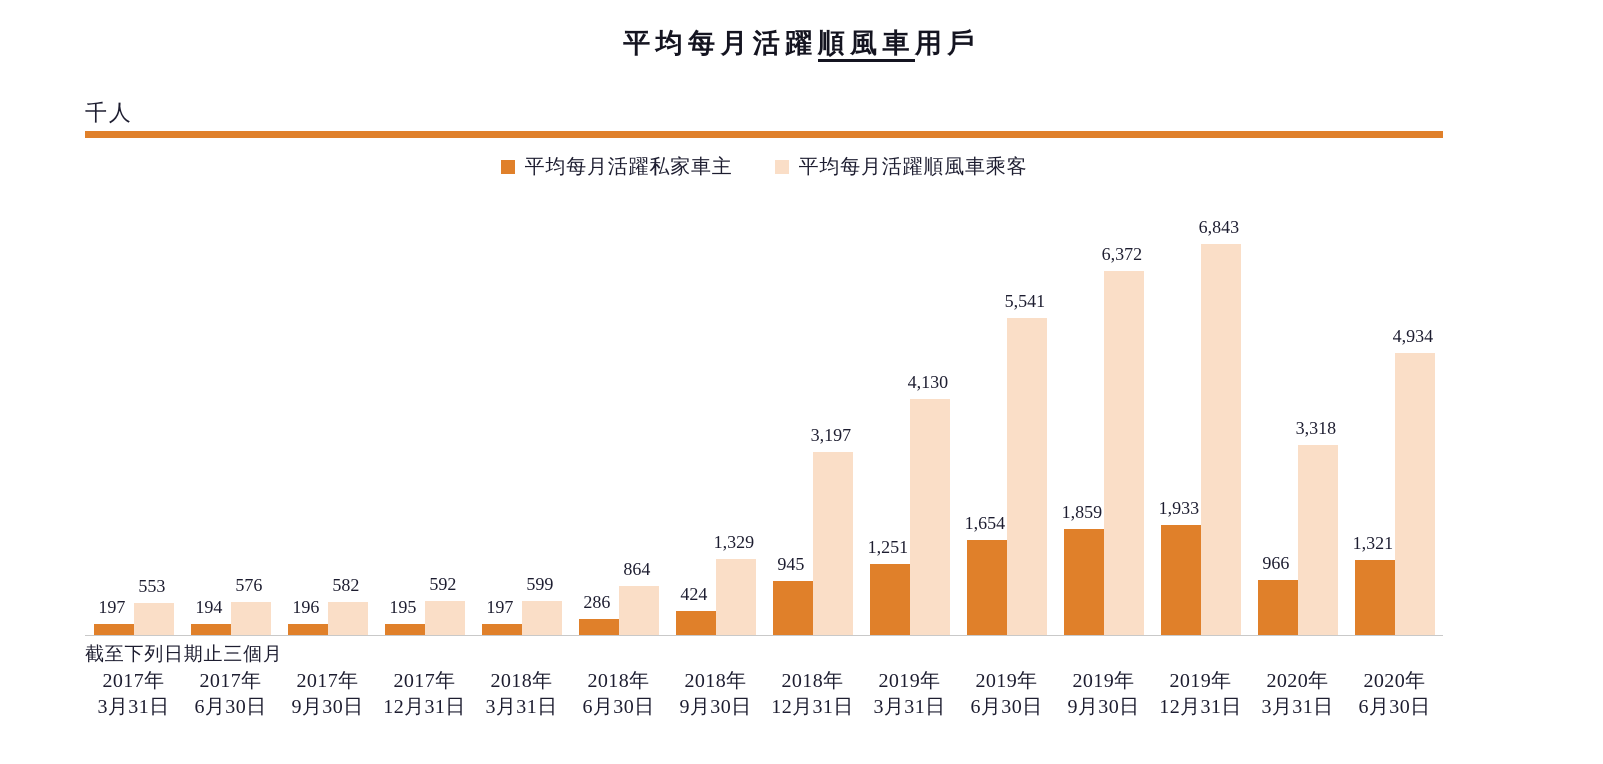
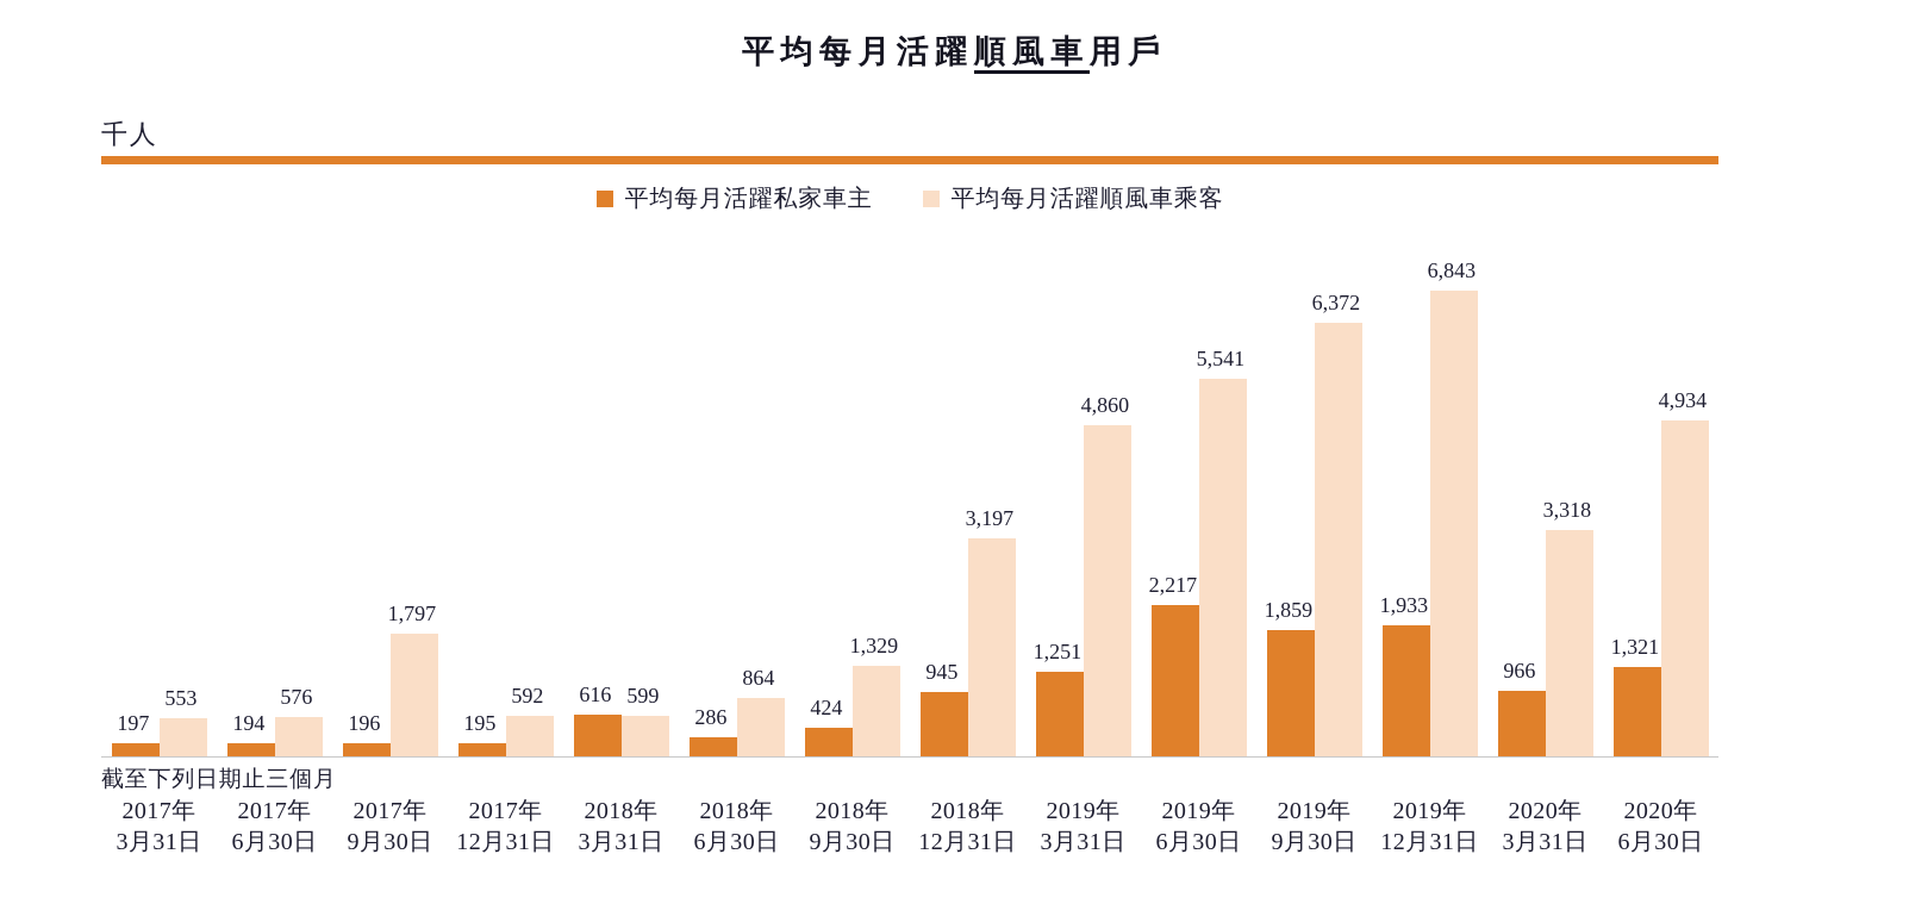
平均每月活躍順風車乘客/2017年9月30日: 582 -> 1,797
平均每月活躍私家車主/2018年3月31日: 197 -> 616
平均每月活躍順風車乘客/2019年3月31日: 4,130 -> 4,860
平均每月活躍私家車主/2019年6月30日: 1,654 -> 2,217
